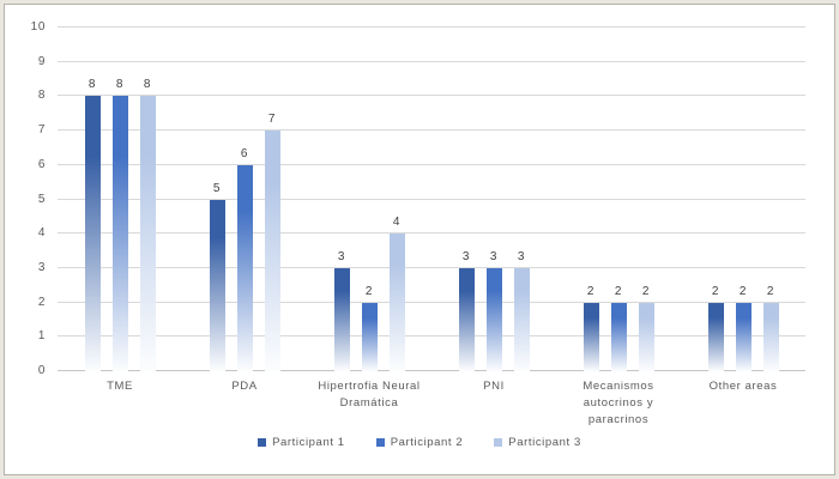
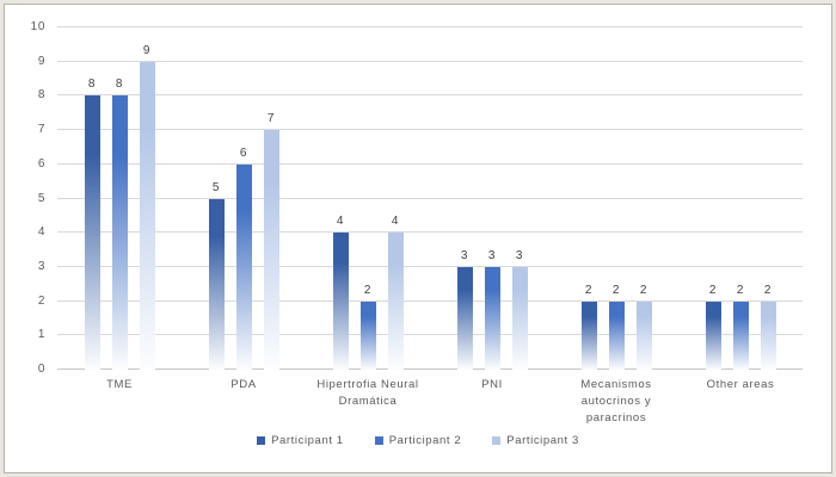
Participant 3/TME: 8 -> 9
Participant 1/Hipertrofia Neural Dramática: 3 -> 4
